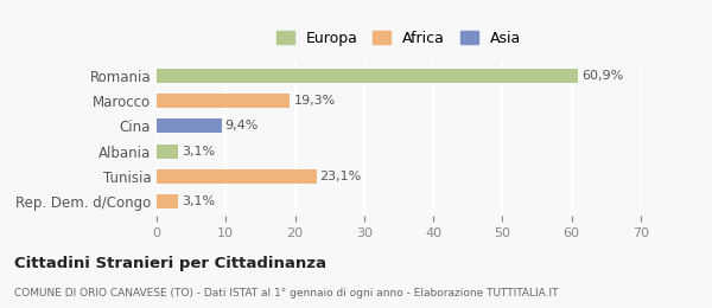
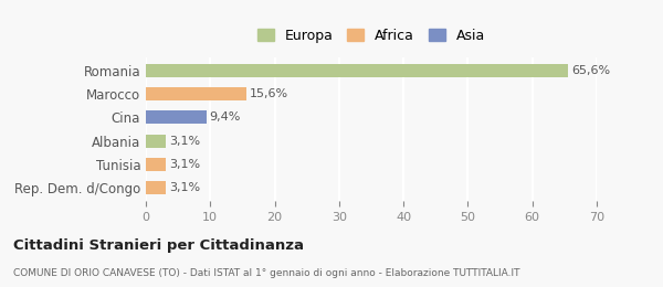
Romania: 60,9% -> 65,6%
Marocco: 19,3% -> 15,6%
Tunisia: 23,1% -> 3,1%
